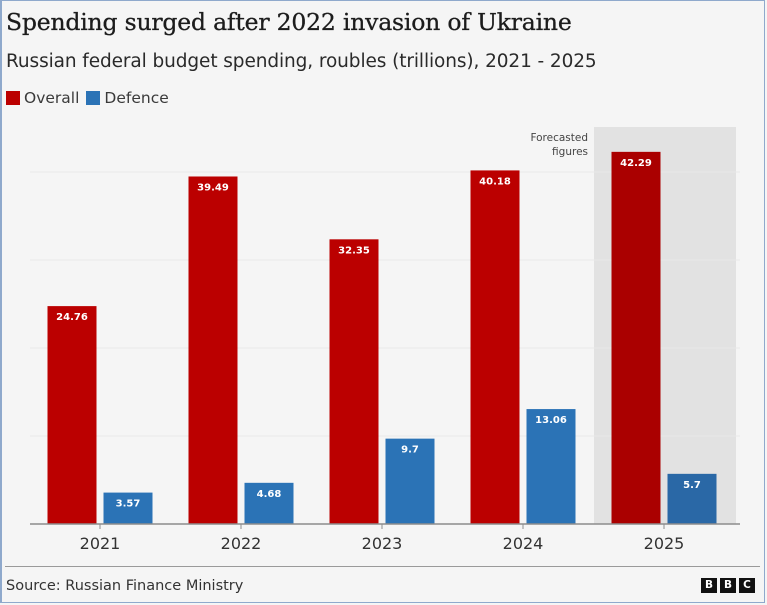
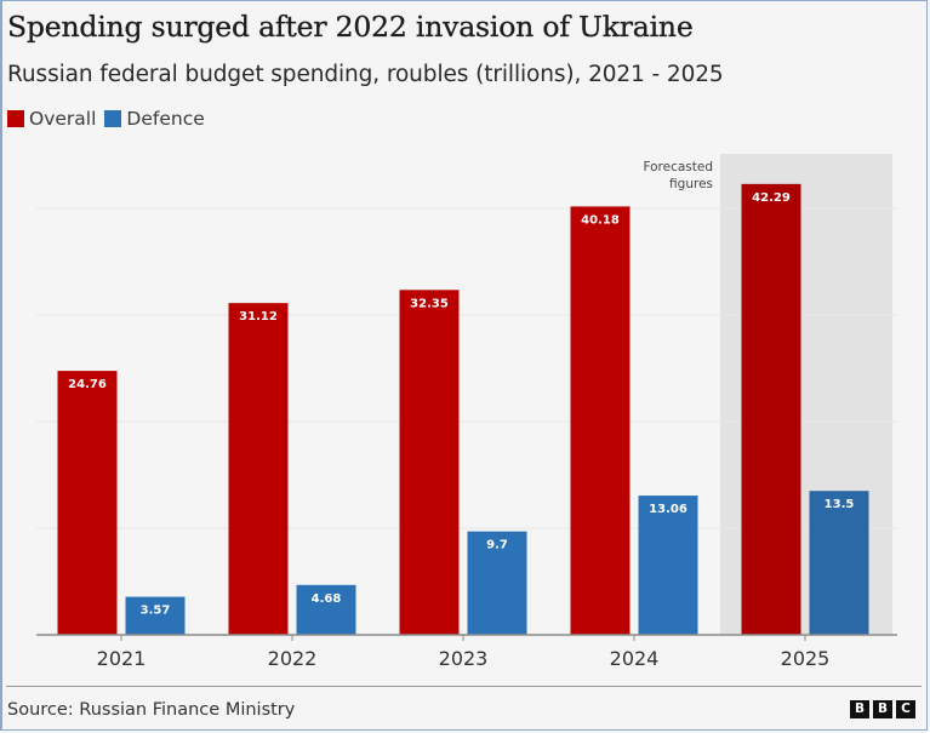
Overall/2022: 39.49 -> 31.12
Defence/2025: 5.7 -> 13.5
